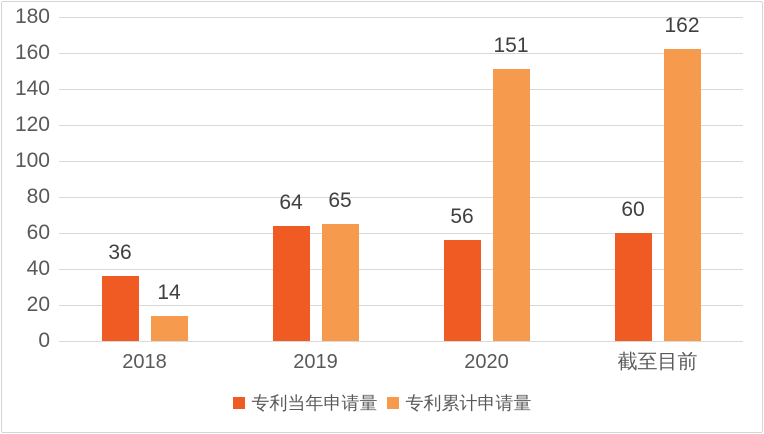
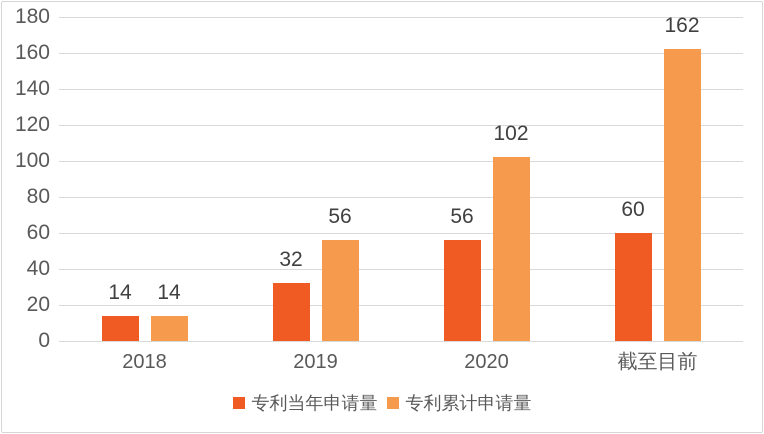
专利当年申请量/2018: 36 -> 14
专利当年申请量/2019: 64 -> 32
专利累计申请量/2019: 65 -> 56
专利累计申请量/2020: 151 -> 102
